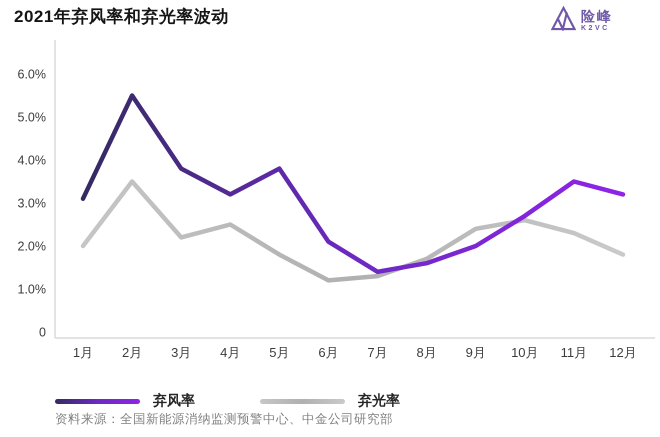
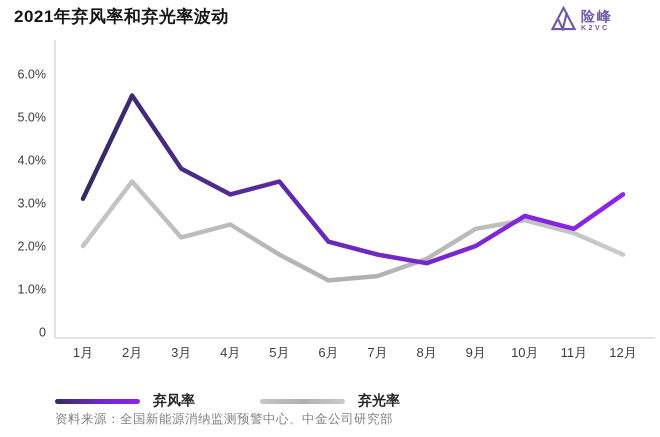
弃风率/5月: 3.8% -> 3.5%
弃风率/7月: 1.4% -> 1.8%
弃风率/11月: 3.5% -> 2.4%
